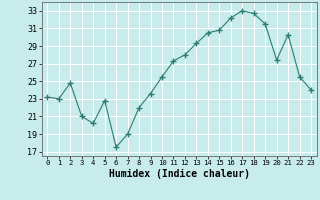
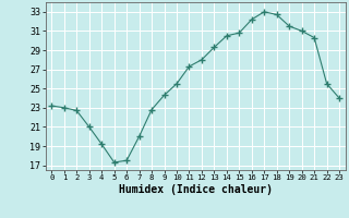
2: 24.8 -> 22.7
4: 20.2 -> 19.2
5: 22.8 -> 17.3
7: 19.0 -> 20.0
8: 22.0 -> 22.8
9: 23.6 -> 24.3
20: 27.4 -> 31.0
